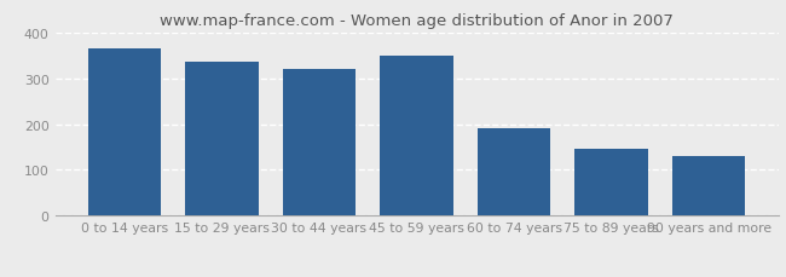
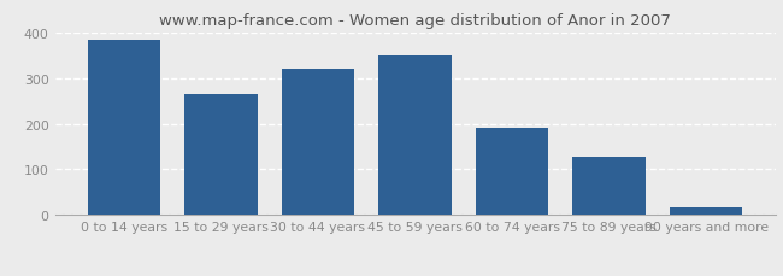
0 to 14 years: 365 -> 382
15 to 29 years: 335 -> 265
75 to 89 years: 145 -> 127
90 years and more: 130 -> 17
